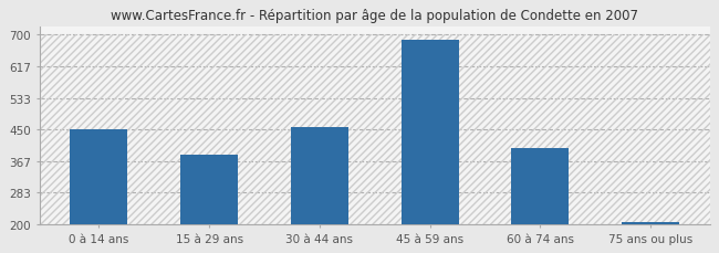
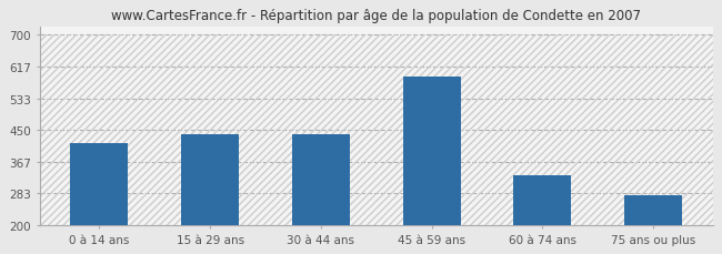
0 à 14 ans: 450 -> 415
15 à 29 ans: 383 -> 440
30 à 44 ans: 457 -> 440
45 à 59 ans: 685 -> 590
60 à 74 ans: 400 -> 330
75 ans ou plus: 207 -> 280
